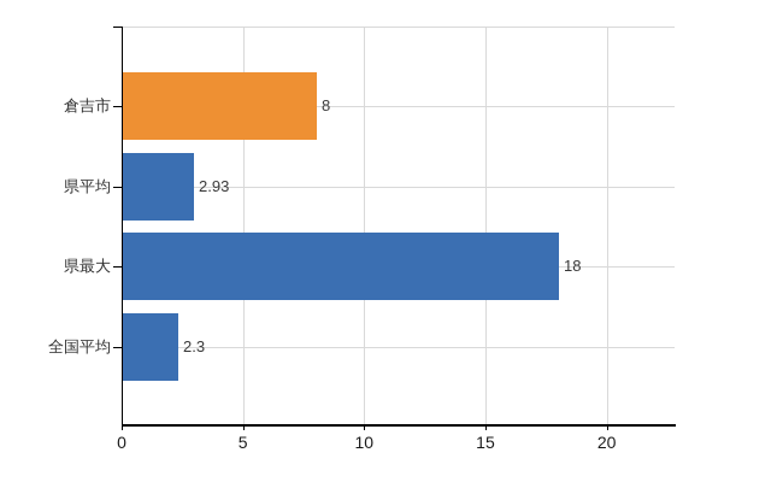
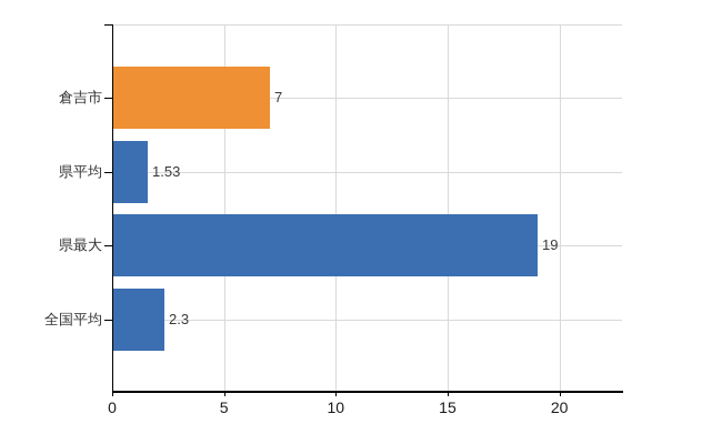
倉吉市: 8 -> 7
県平均: 2.93 -> 1.53
県最大: 18 -> 19
